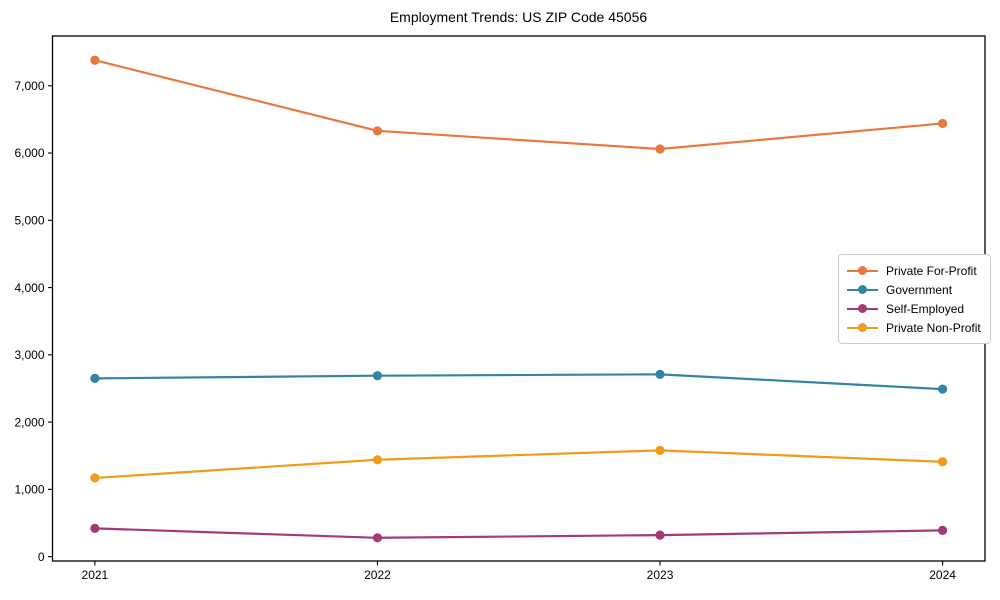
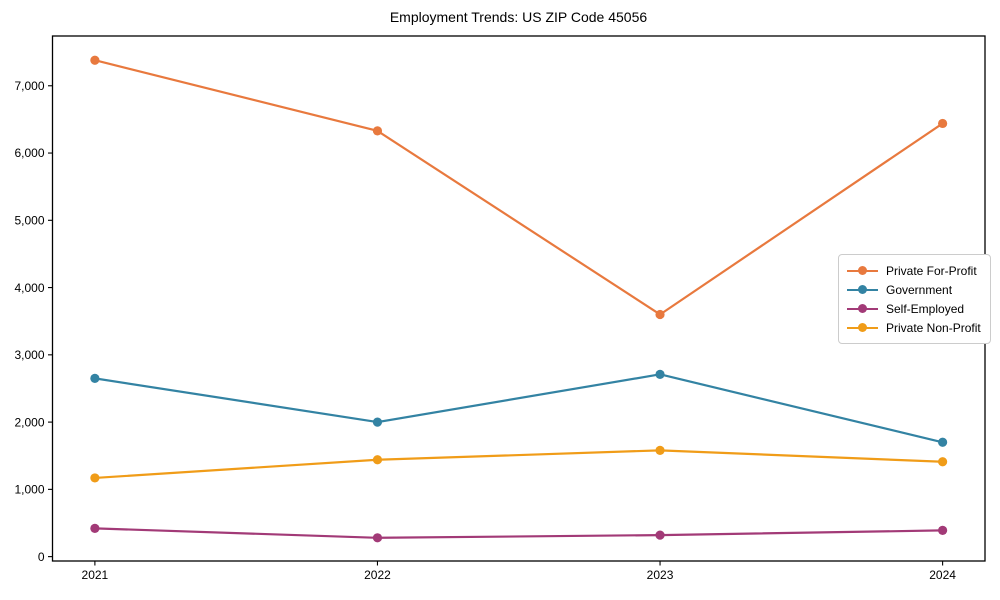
Government/2022: 2700 -> 2000
Private For-Profit/2023: 6100 -> 3600
Government/2024: 2500 -> 1700
